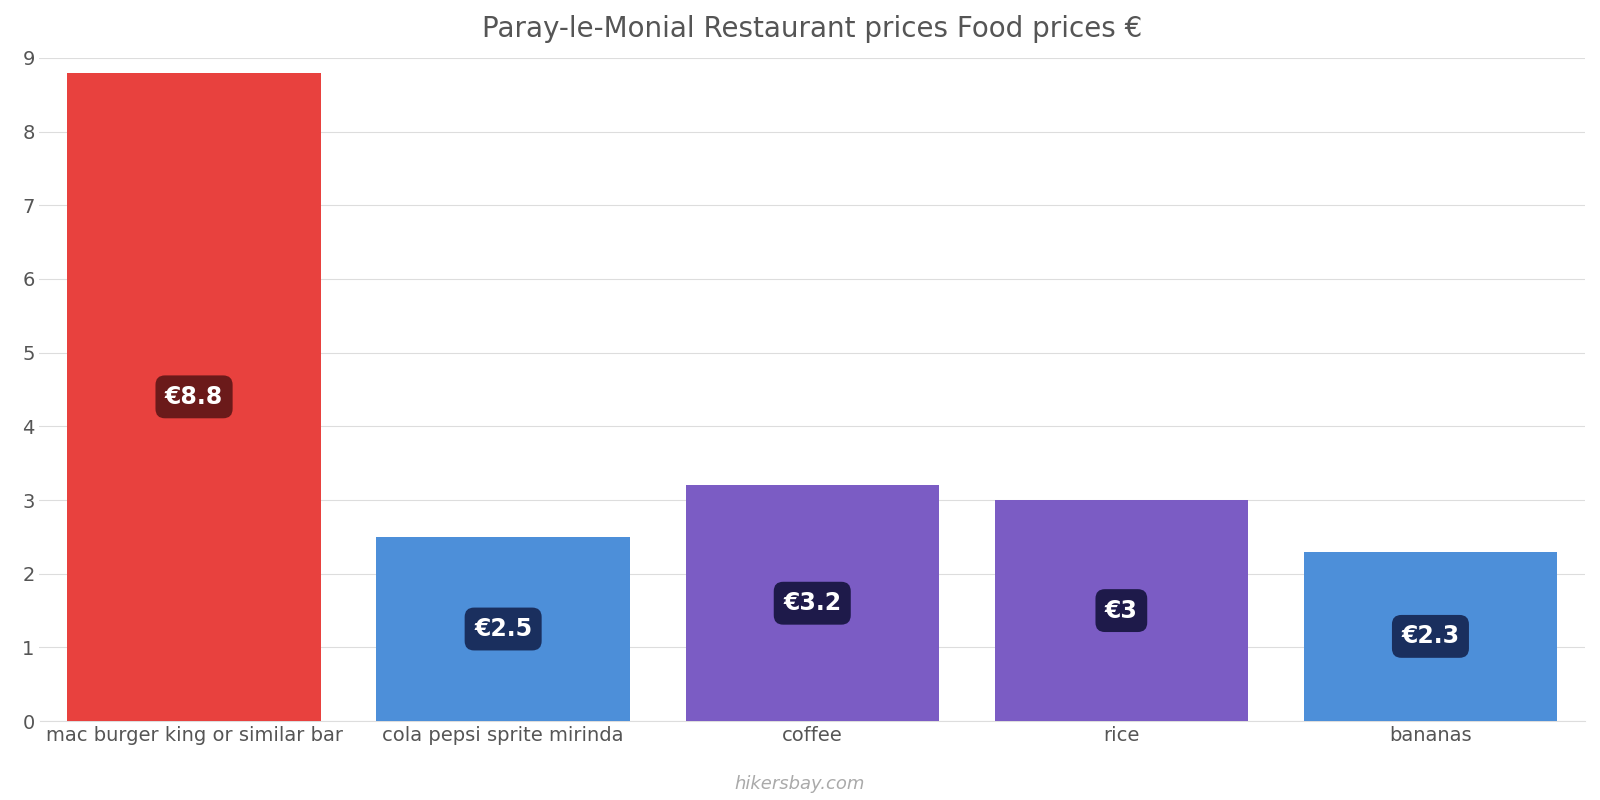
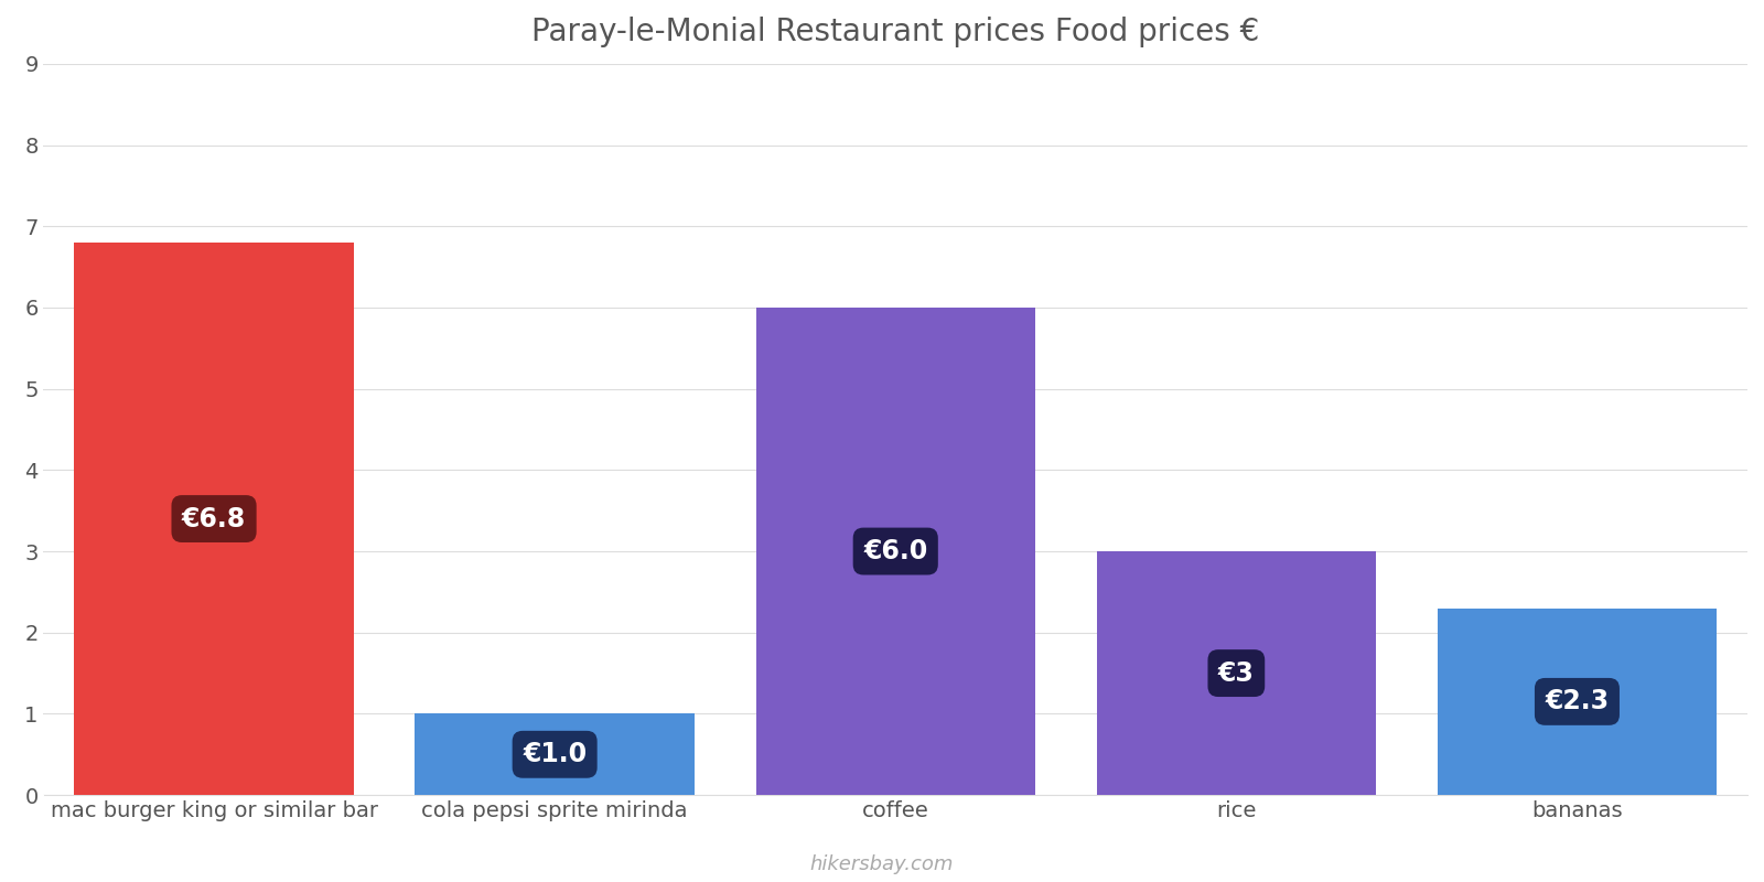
mac burger king or similar bar: €8.8 -> €6.8
cola pepsi sprite mirinda: €2.5 -> €1.0
coffee: €3.2 -> €6.0
